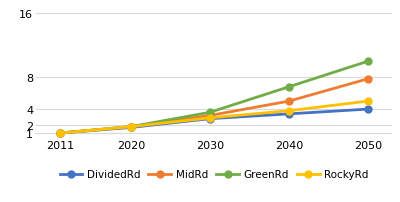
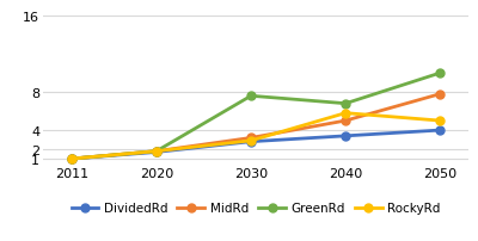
GreenRd/2030: 3.6 -> 7.6
RockyRd/2040: 3.8 -> 5.8
